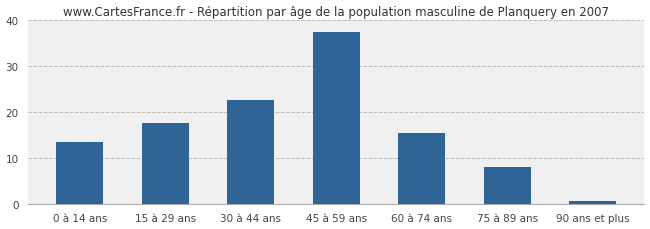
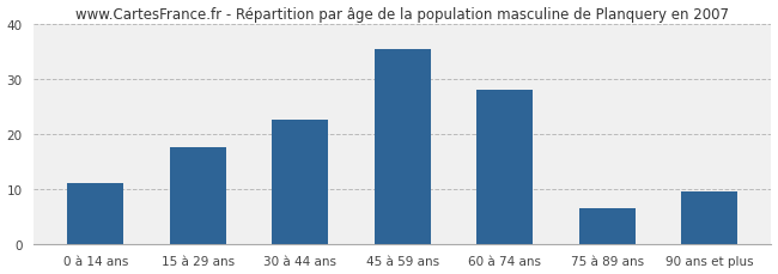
0 à 14 ans: 13.5 -> 11.0
45 à 59 ans: 37.5 -> 35.5
60 à 74 ans: 15.5 -> 28.0
75 à 89 ans: 8.0 -> 6.5
90 ans et plus: 0.5 -> 9.5
